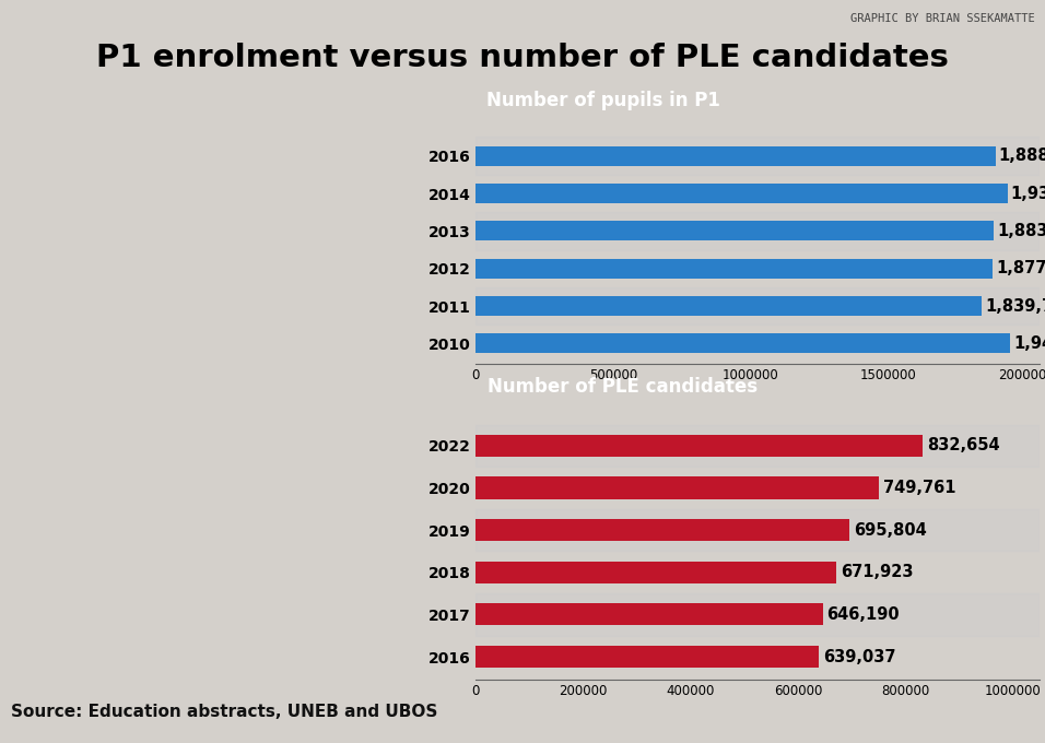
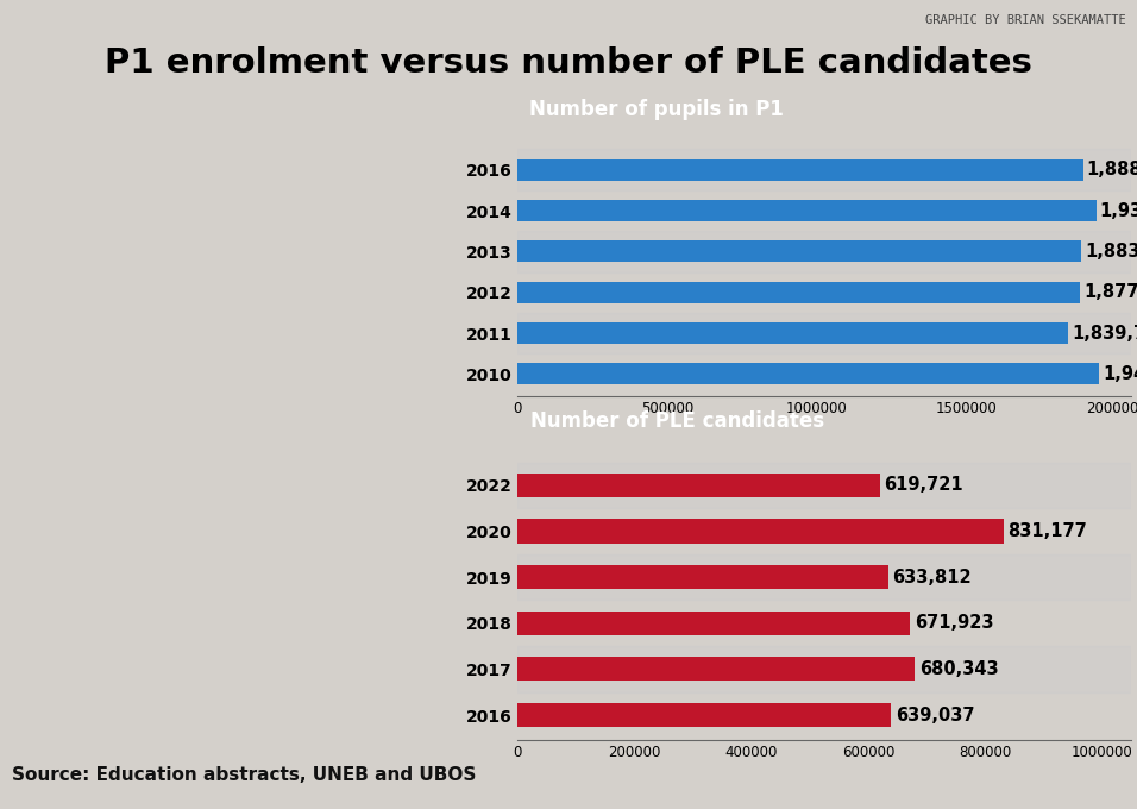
2022: 832,654 -> 619,721
2020: 749,761 -> 831,177
2019: 695,804 -> 633,812
2017: 646,190 -> 680,343
